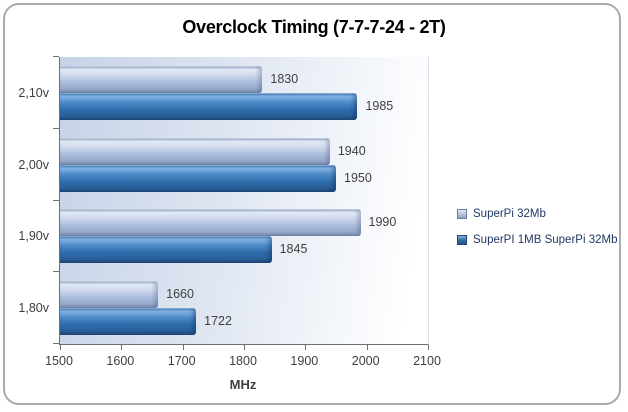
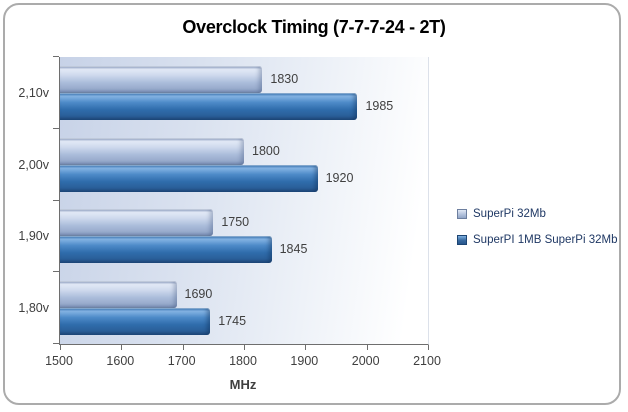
SuperPi 32Mb/2,00v: 1940 -> 1800
SuperPI 1MB SuperPi 32Mb/2,00v: 1950 -> 1920
SuperPi 32Mb/1,90v: 1990 -> 1750
SuperPi 32Mb/1,80v: 1660 -> 1690
SuperPI 1MB SuperPi 32Mb/1,80v: 1722 -> 1745
